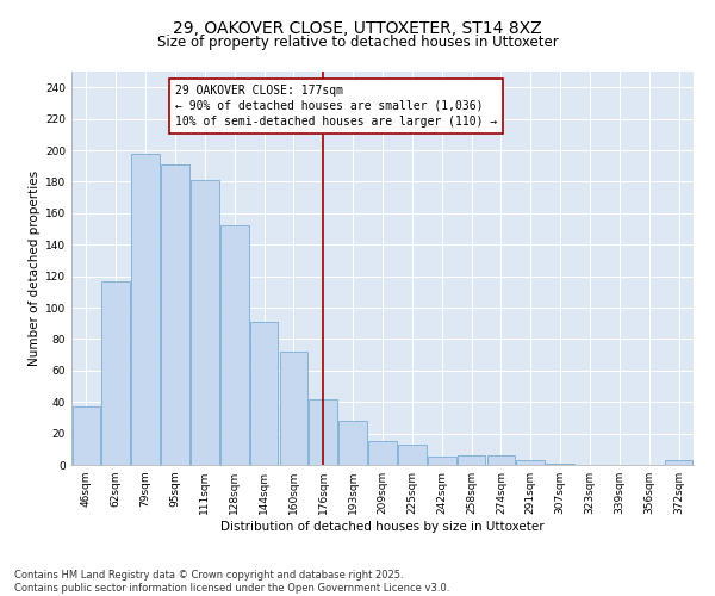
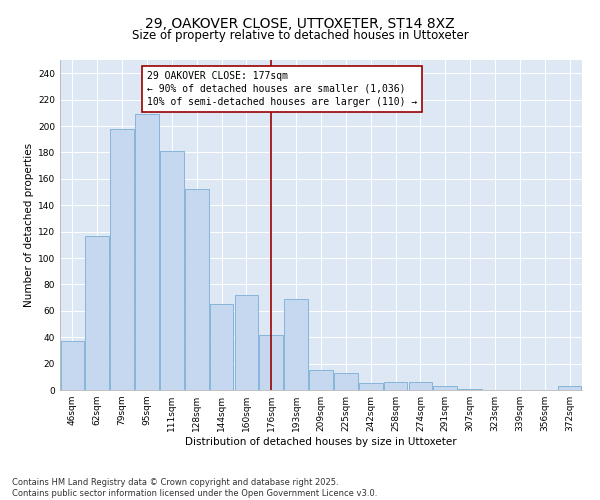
95sqm: 191 -> 209
144sqm: 91 -> 65
193sqm: 28 -> 69
